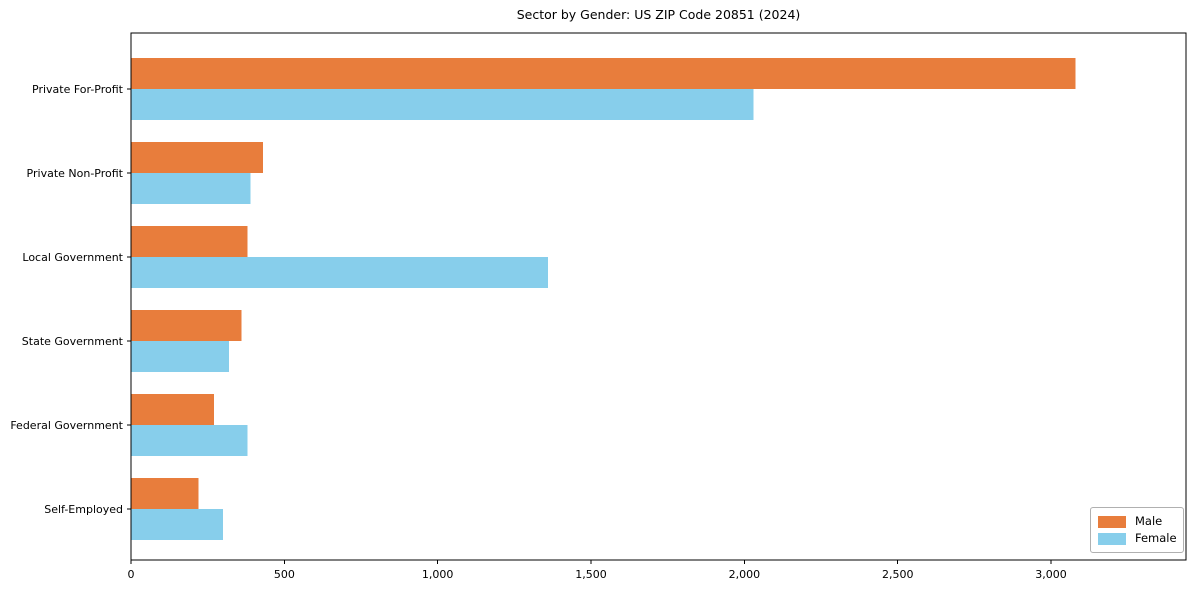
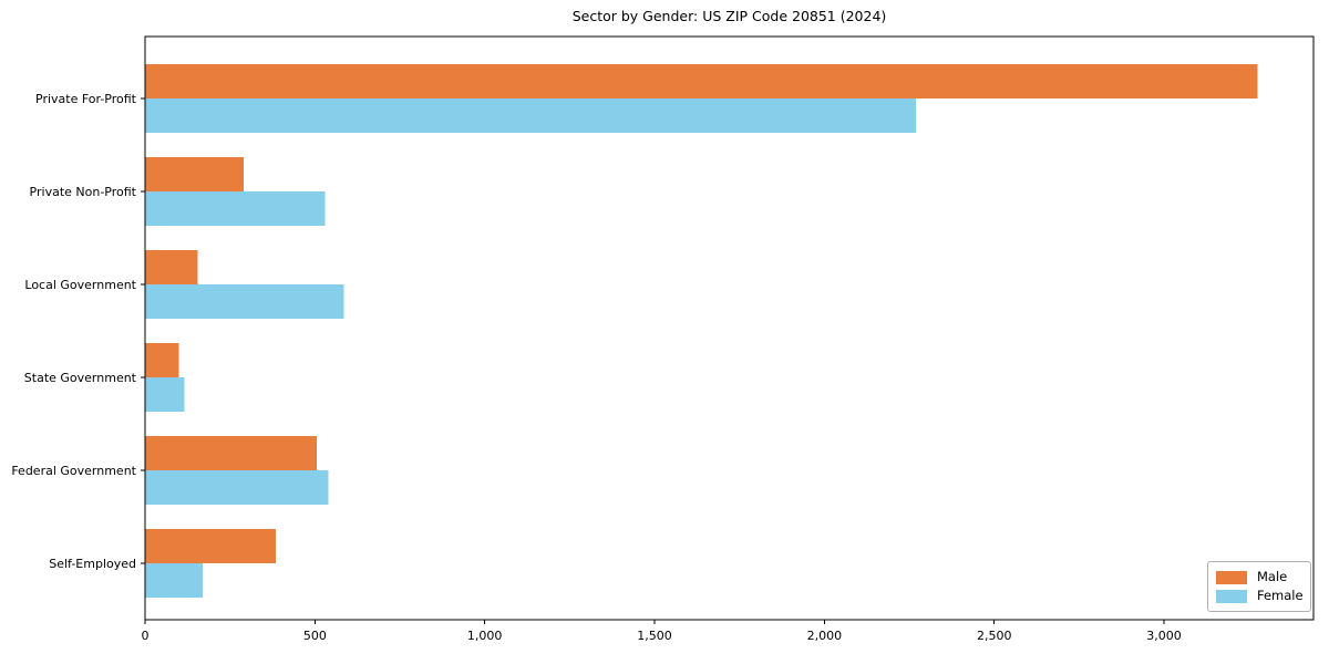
Male/Private For-Profit: 3080 -> 3280
Female/Private For-Profit: 2030 -> 2270
Male/Private Non-Profit: 430 -> 290
Female/Private Non-Profit: 390 -> 530
Male/Local Government: 380 -> 160
Female/Local Government: 1360 -> 580
Male/State Government: 360 -> 100
Female/State Government: 320 -> 120
Male/Federal Government: 270 -> 500
Female/Federal Government: 380 -> 540
Male/Self-Employed: 220 -> 380
Female/Self-Employed: 300 -> 170
